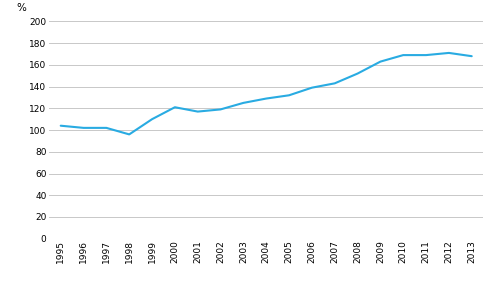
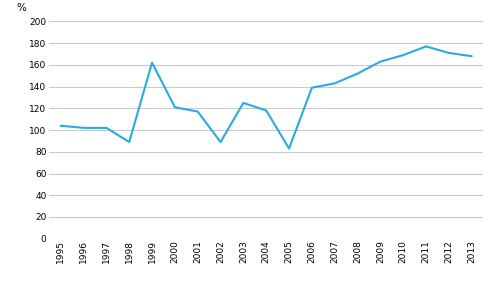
1998: 96 -> 89
1999: 110 -> 162
2002: 119 -> 89
2004: 129 -> 118
2005: 132 -> 83
2011: 169 -> 177
